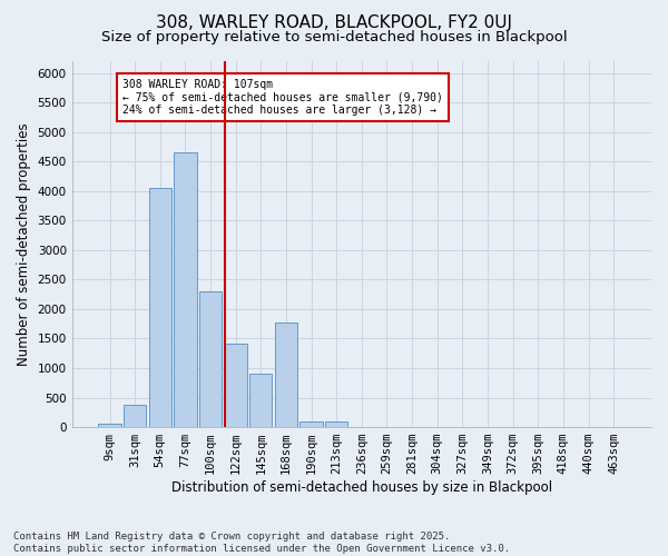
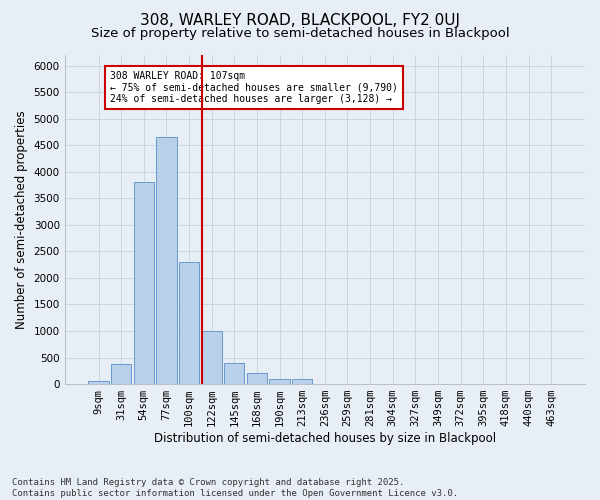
54sqm: 4060 -> 3800
122sqm: 1420 -> 1000
145sqm: 900 -> 400
168sqm: 1780 -> 200
